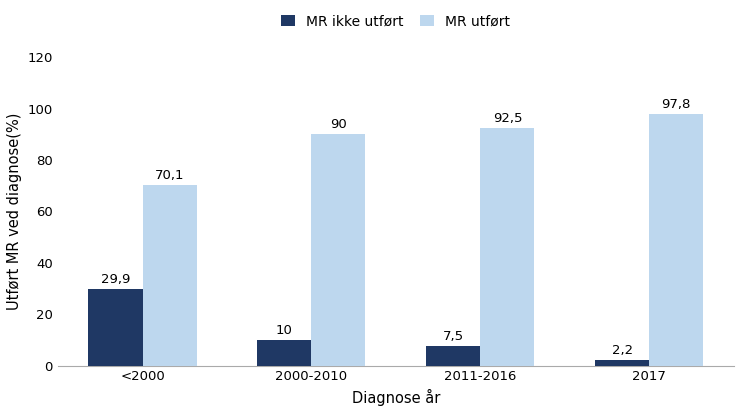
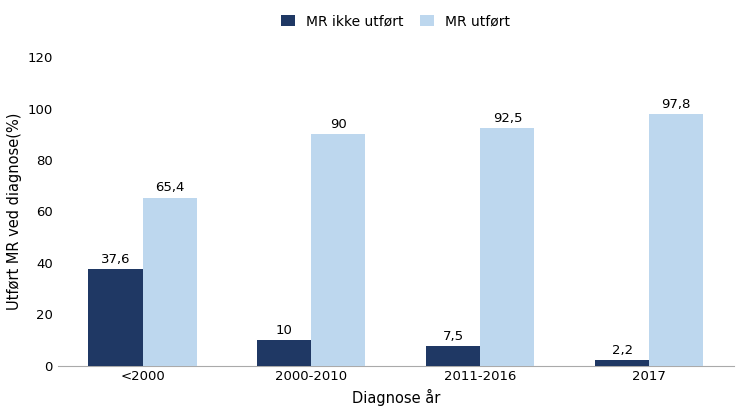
MR ikke utført/<2000: 29,9 -> 37,6
MR utført/<2000: 70,1 -> 65,4
